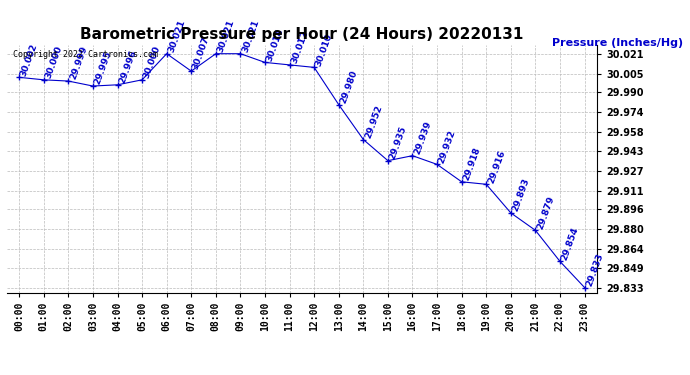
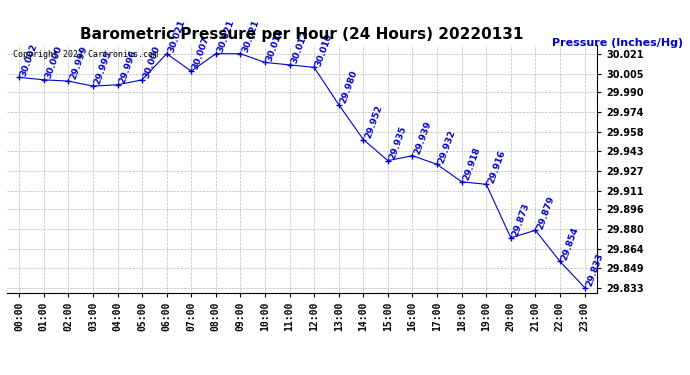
20:00: 29.893 -> 29.873
